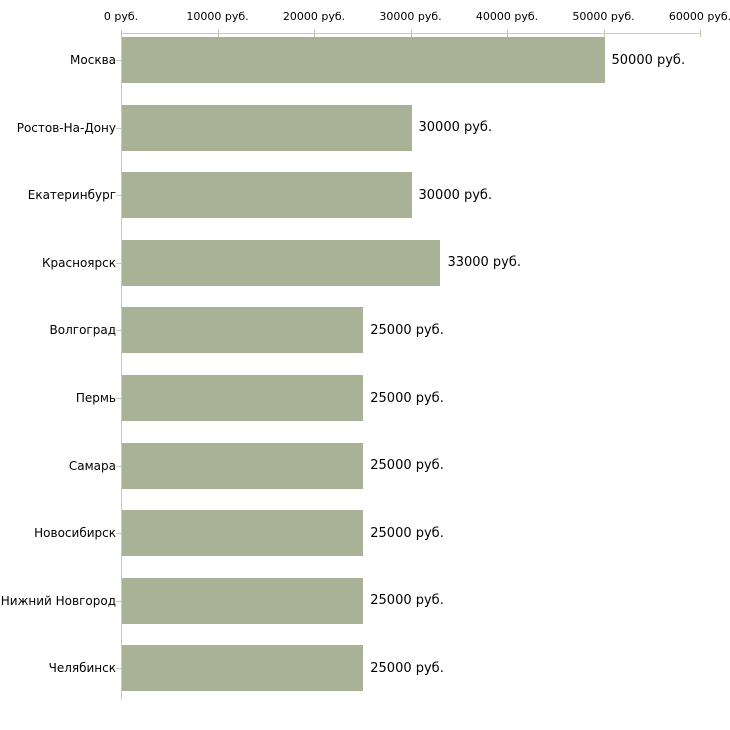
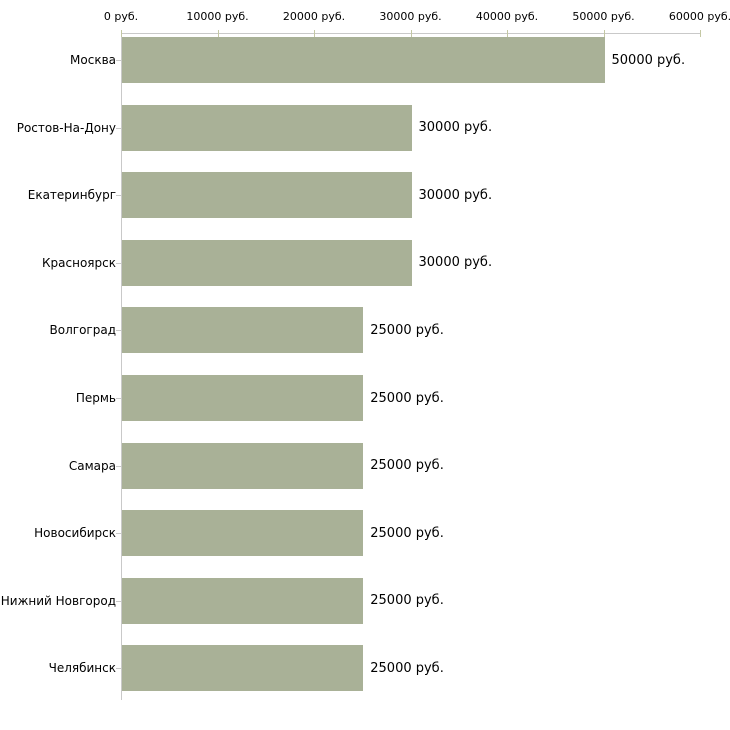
Красноярск: 33000 -> 30000
